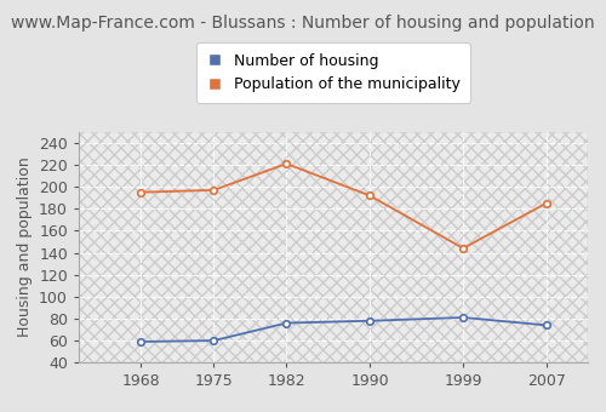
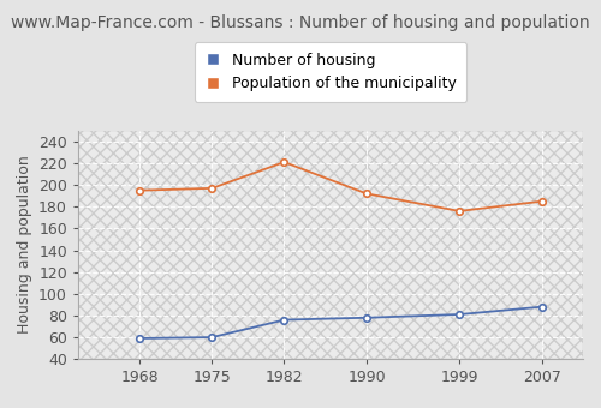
Population of the municipality/1999: 144 -> 176
Number of housing/2007: 74 -> 88
